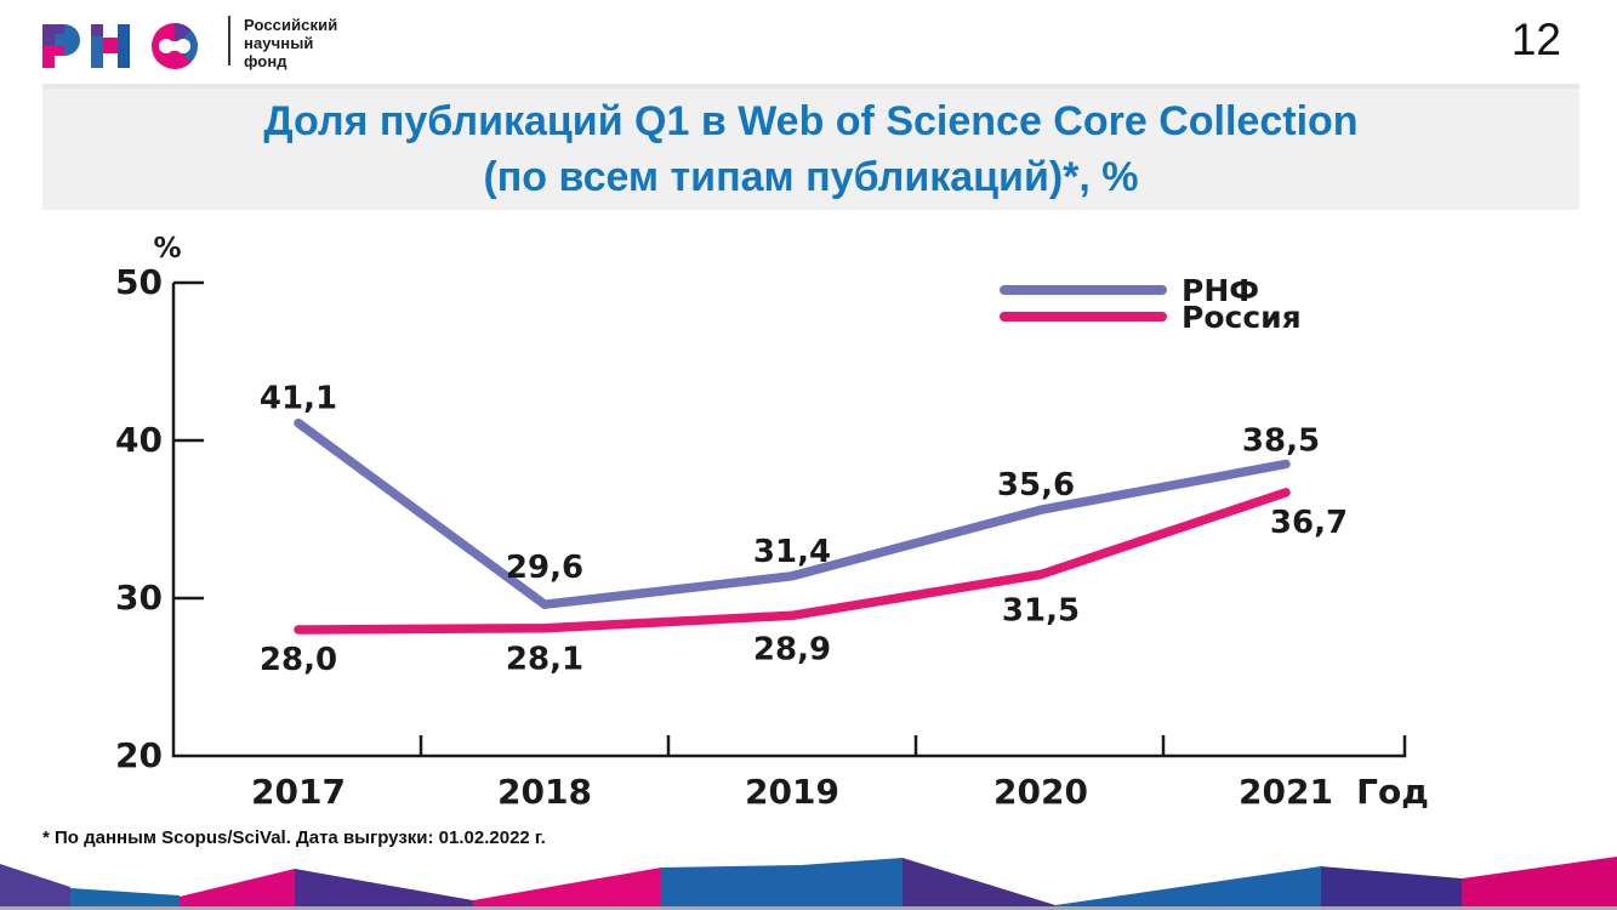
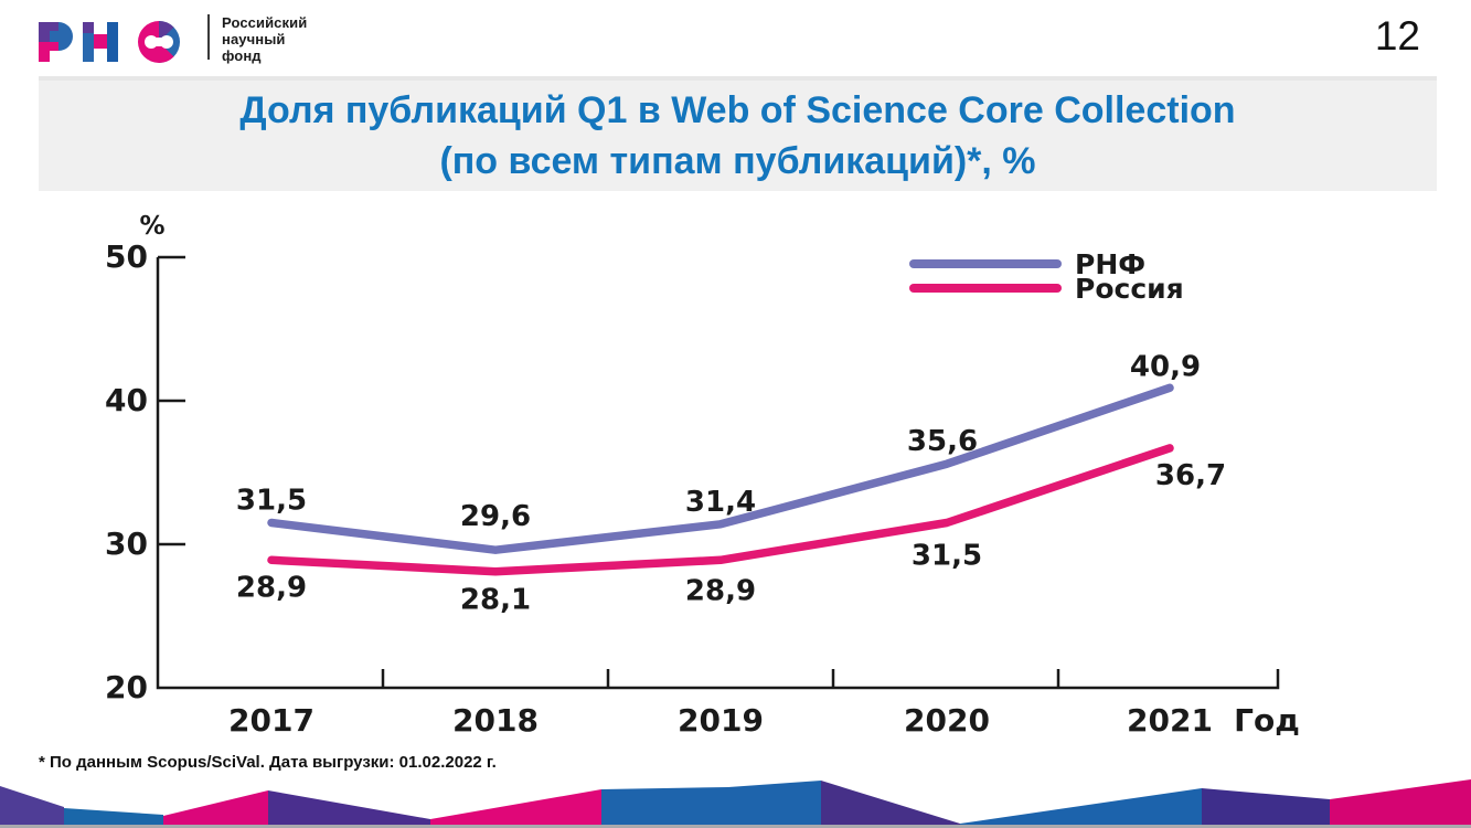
РНФ/2017: 41,1 -> 31,5
Россия/2017: 28,0 -> 28,9
РНФ/2021: 38,5 -> 40,9
